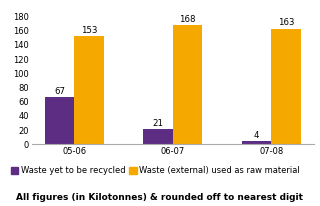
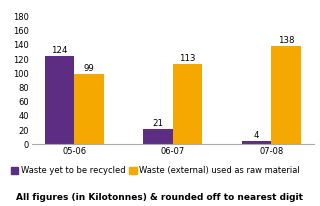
Waste yet to be recycled/05-06: 67 -> 124
Waste (external) used as raw material/05-06: 153 -> 99
Waste (external) used as raw material/06-07: 168 -> 113
Waste (external) used as raw material/07-08: 163 -> 138
